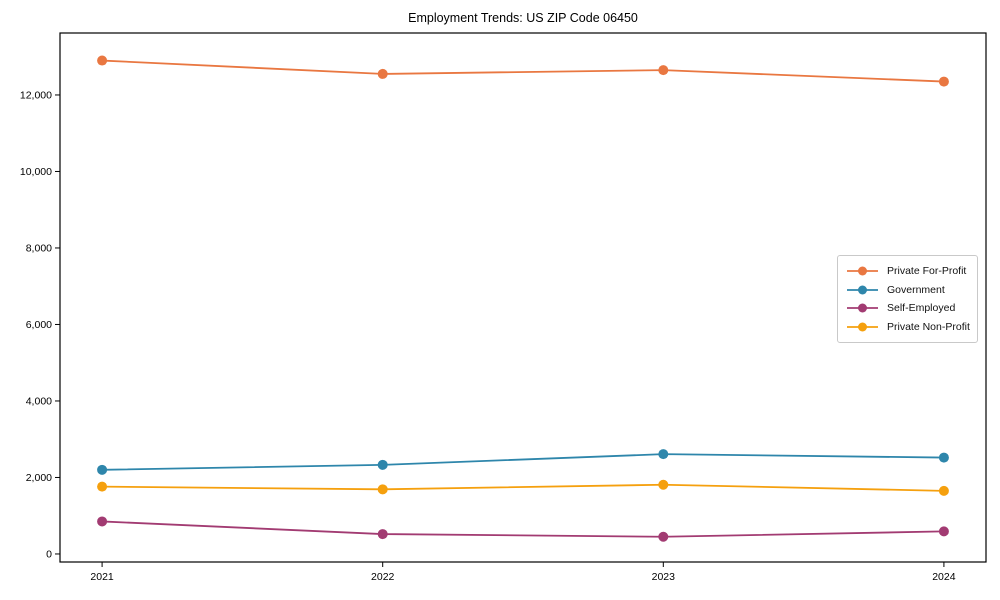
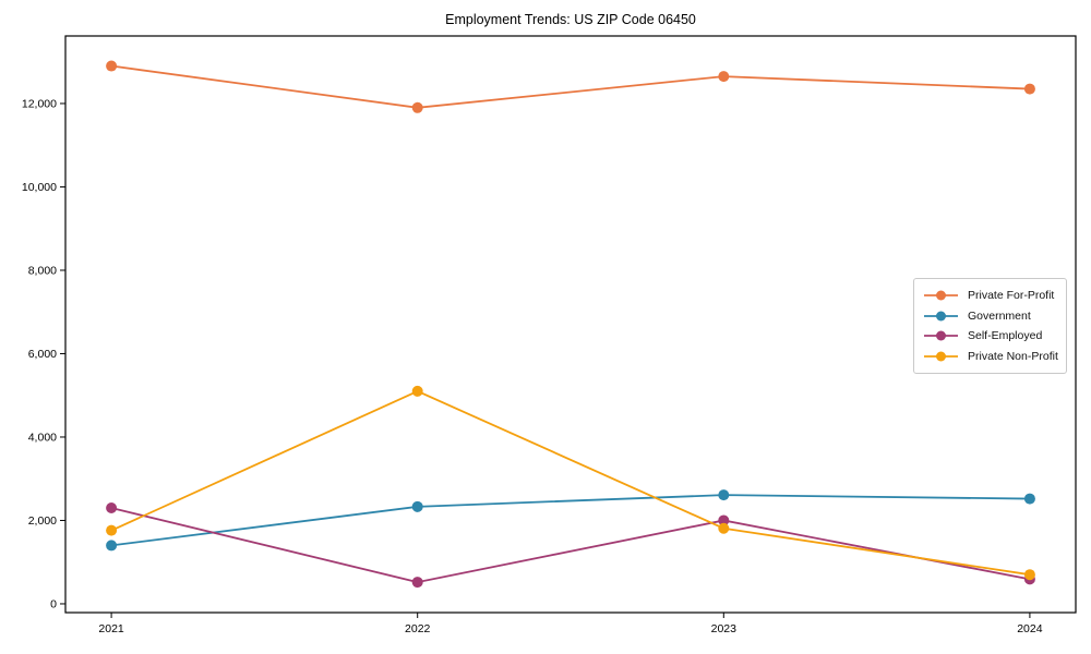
Government/2021: 2200 -> 1400
Self-Employed/2021: 800 -> 2300
Private For-Profit/2022: 12600 -> 11900
Private Non-Profit/2022: 1700 -> 5100
Self-Employed/2023: 400 -> 2000
Private Non-Profit/2024: 1600 -> 700
